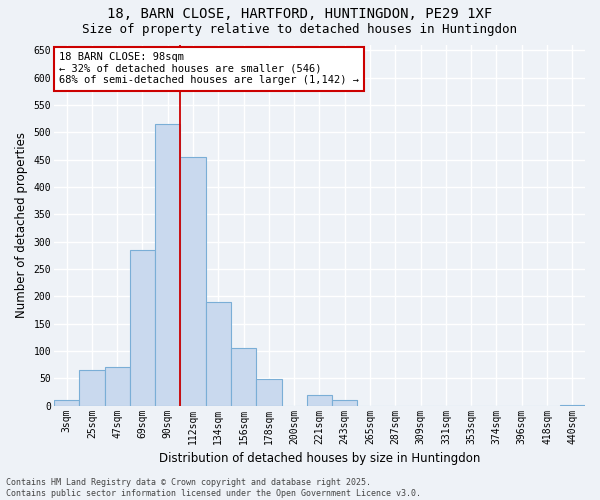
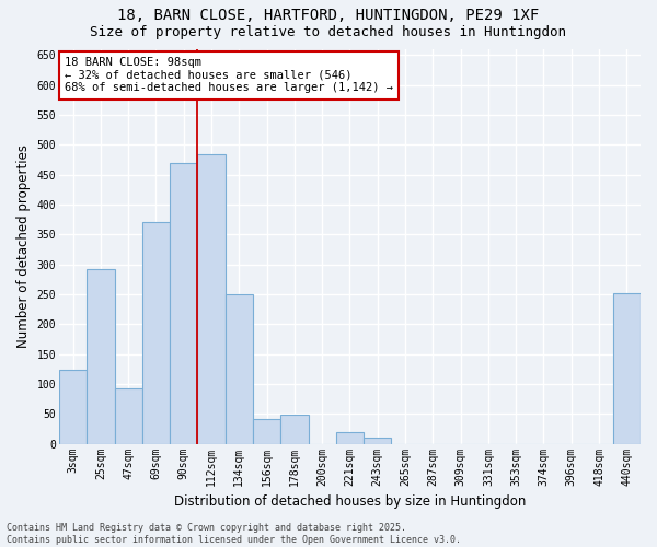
3sqm: 10 -> 124
25sqm: 65 -> 292
47sqm: 70 -> 92
69sqm: 285 -> 370
90sqm: 515 -> 470
112sqm: 455 -> 484
134sqm: 190 -> 250
156sqm: 105 -> 42
440sqm: 2 -> 252
